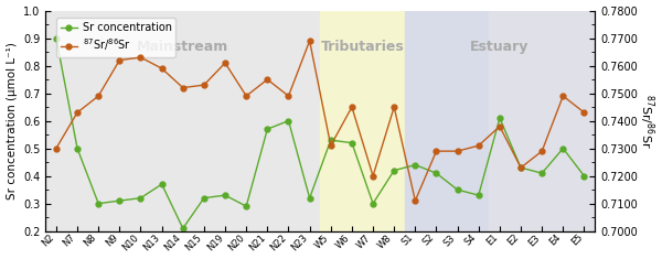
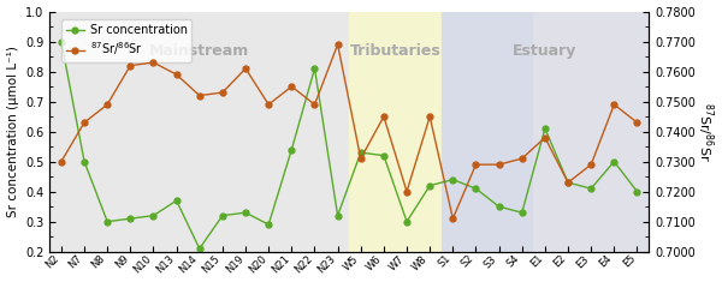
Sr concentration/N21: 0.57 -> 0.54
Sr concentration/N22: 0.60 -> 0.81
